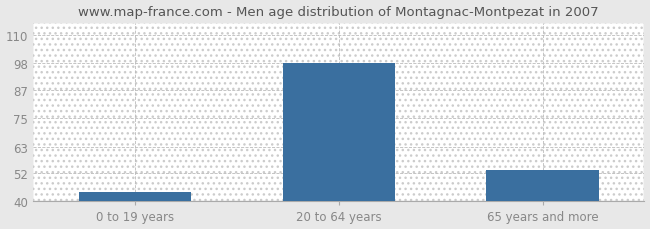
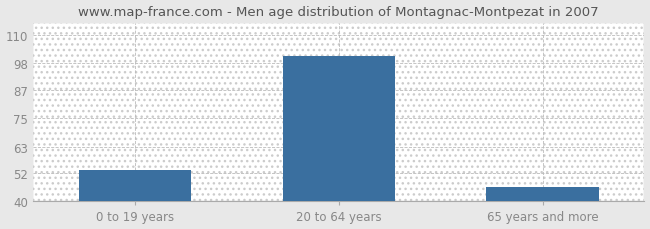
0 to 19 years: 44 -> 53
20 to 64 years: 98 -> 101
65 years and more: 53 -> 46
